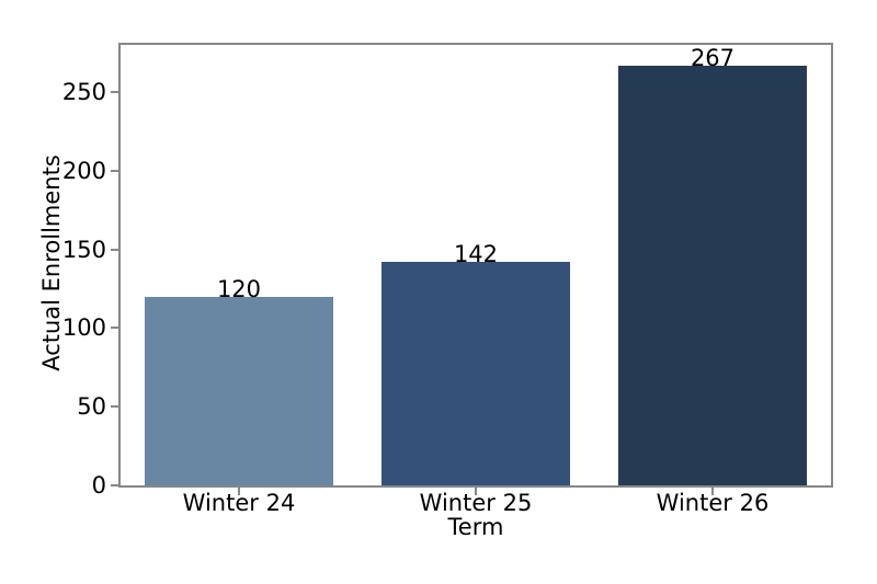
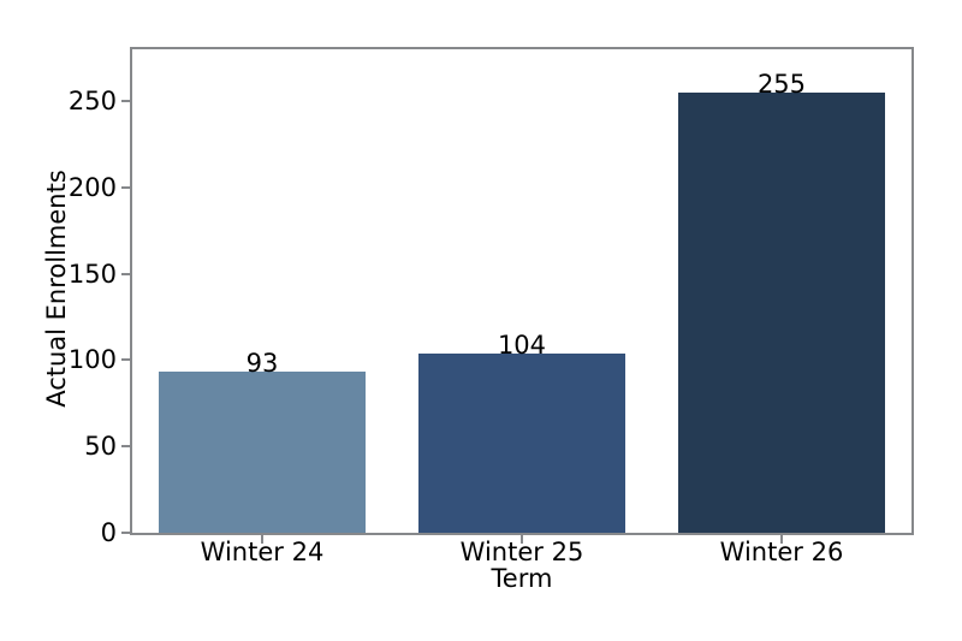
Winter 24: 120 -> 93
Winter 25: 142 -> 104
Winter 26: 267 -> 255
